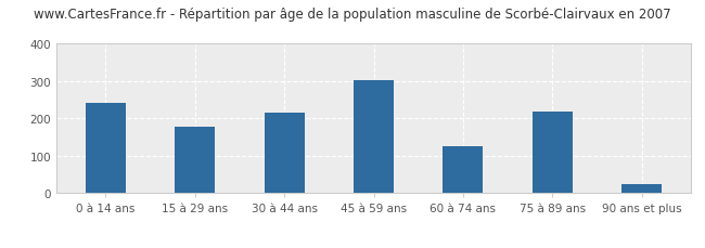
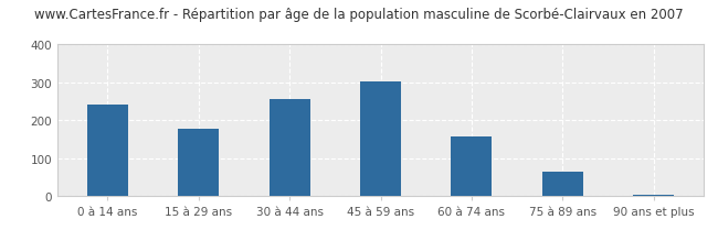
30 à 44 ans: 215 -> 255
60 à 74 ans: 125 -> 157
75 à 89 ans: 220 -> 65
90 ans et plus: 25 -> 5
